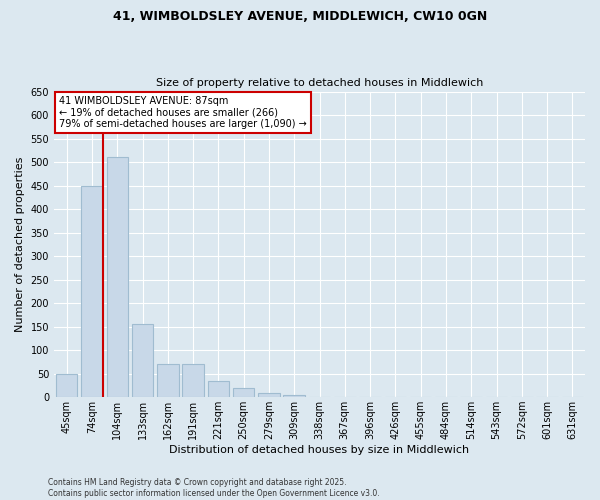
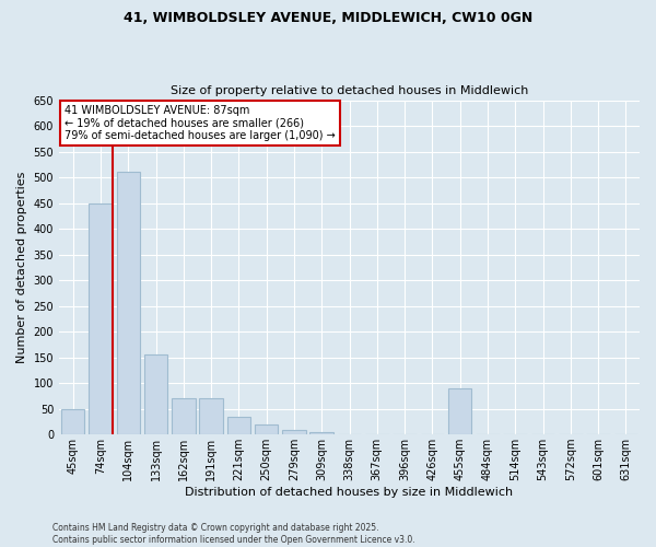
455sqm: 1 -> 90
